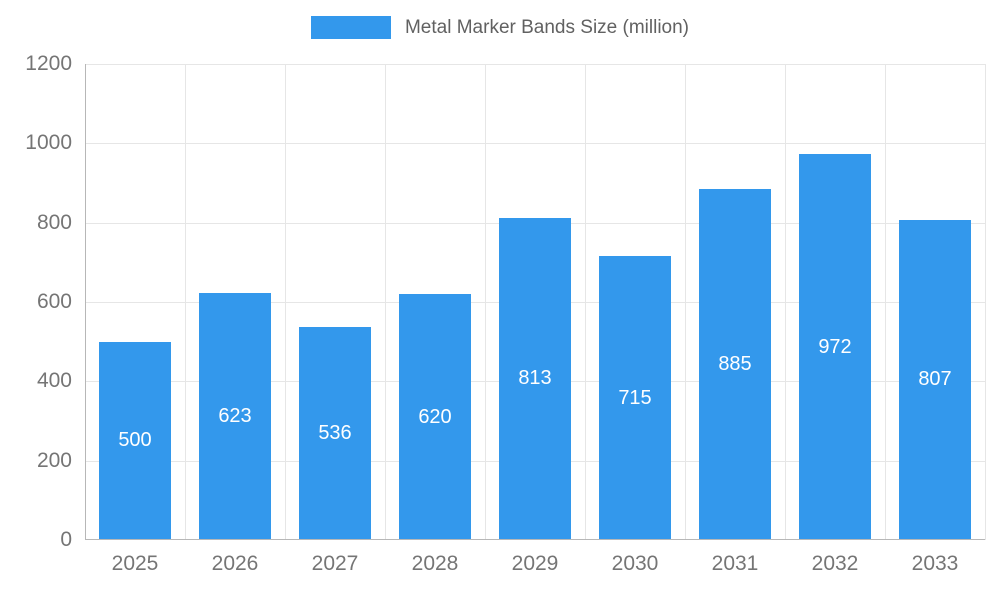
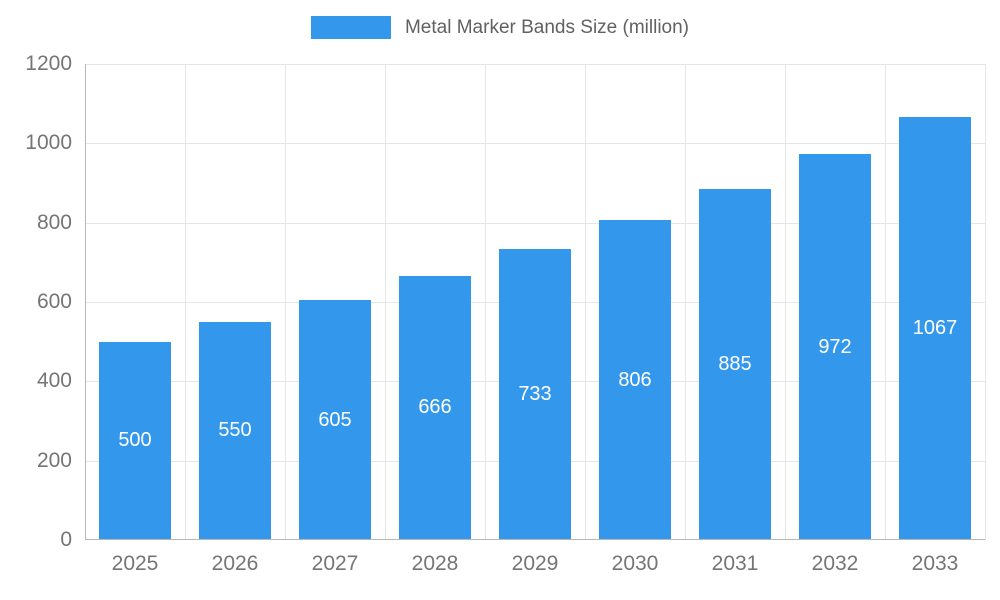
2026: 623 -> 550
2027: 536 -> 605
2028: 620 -> 666
2029: 813 -> 733
2030: 715 -> 806
2033: 807 -> 1067
